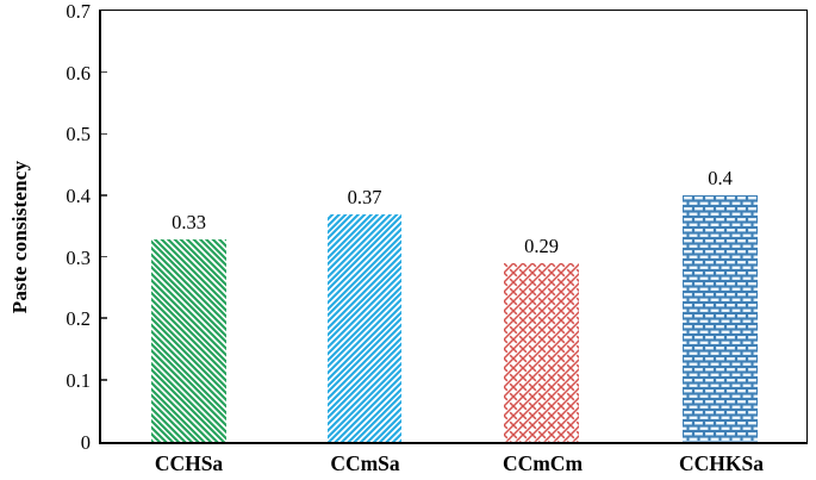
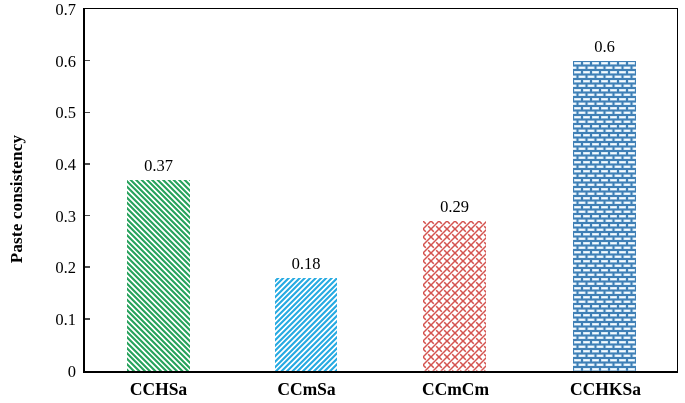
CCHSa: 0.33 -> 0.37
CCmSa: 0.37 -> 0.18
CCHKSa: 0.4 -> 0.6
